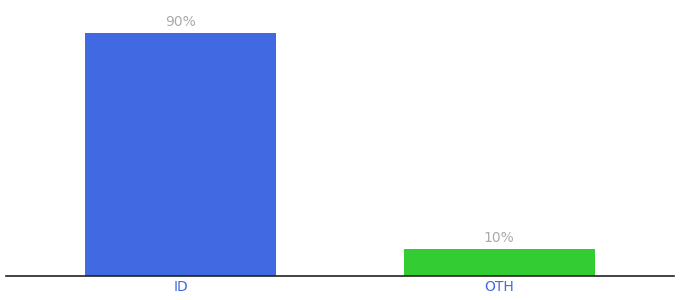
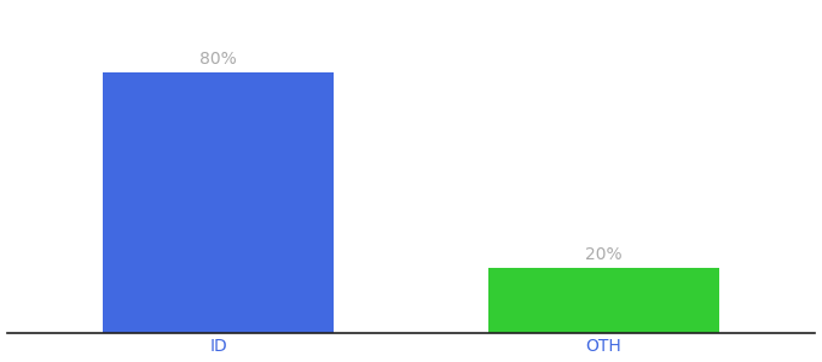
ID: 90% -> 80%
OTH: 10% -> 20%
